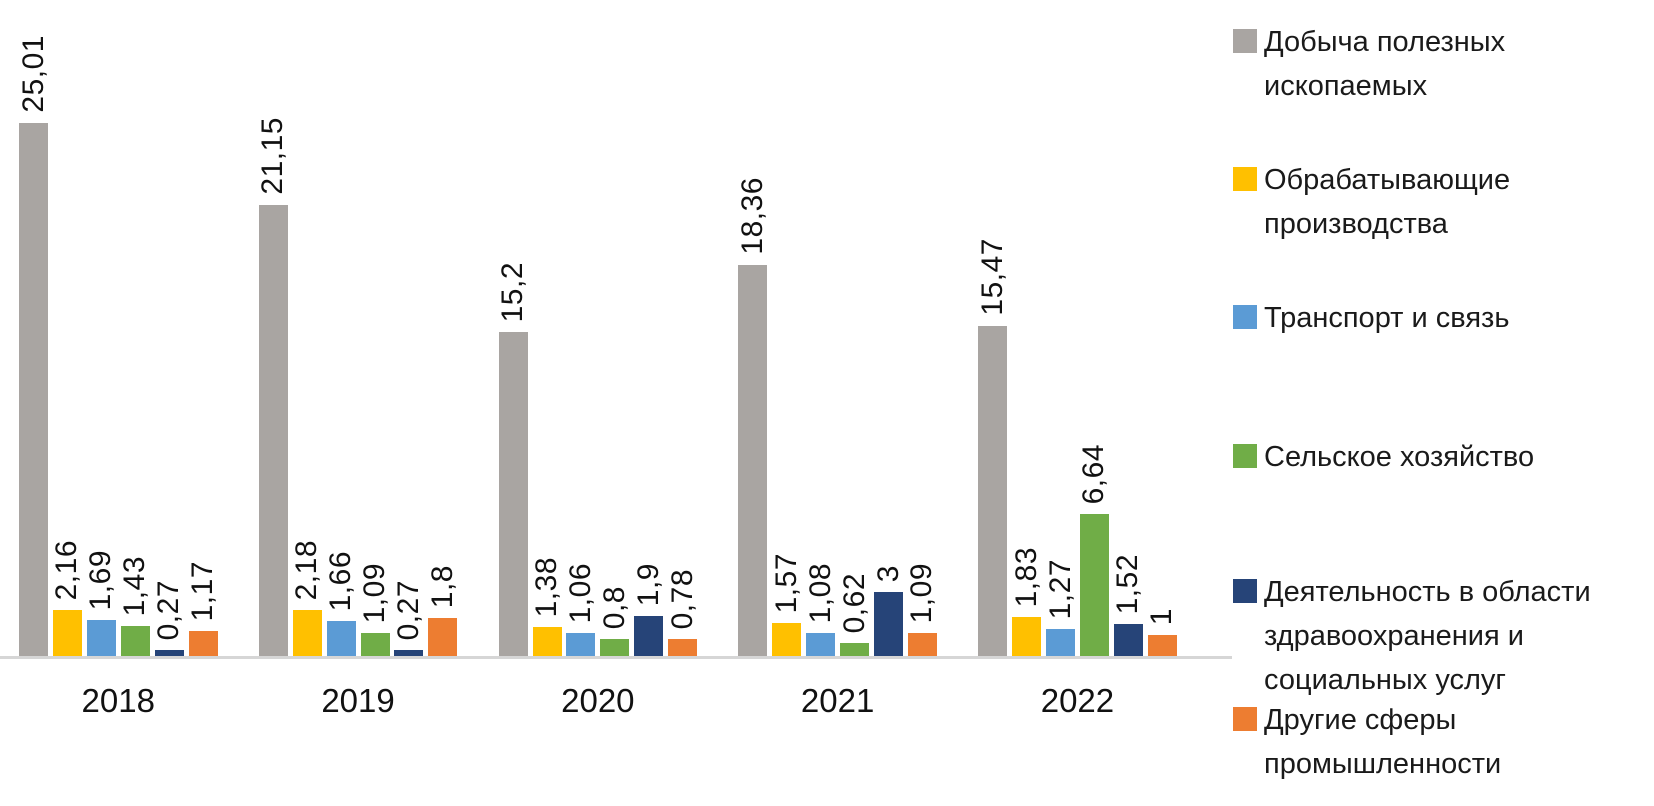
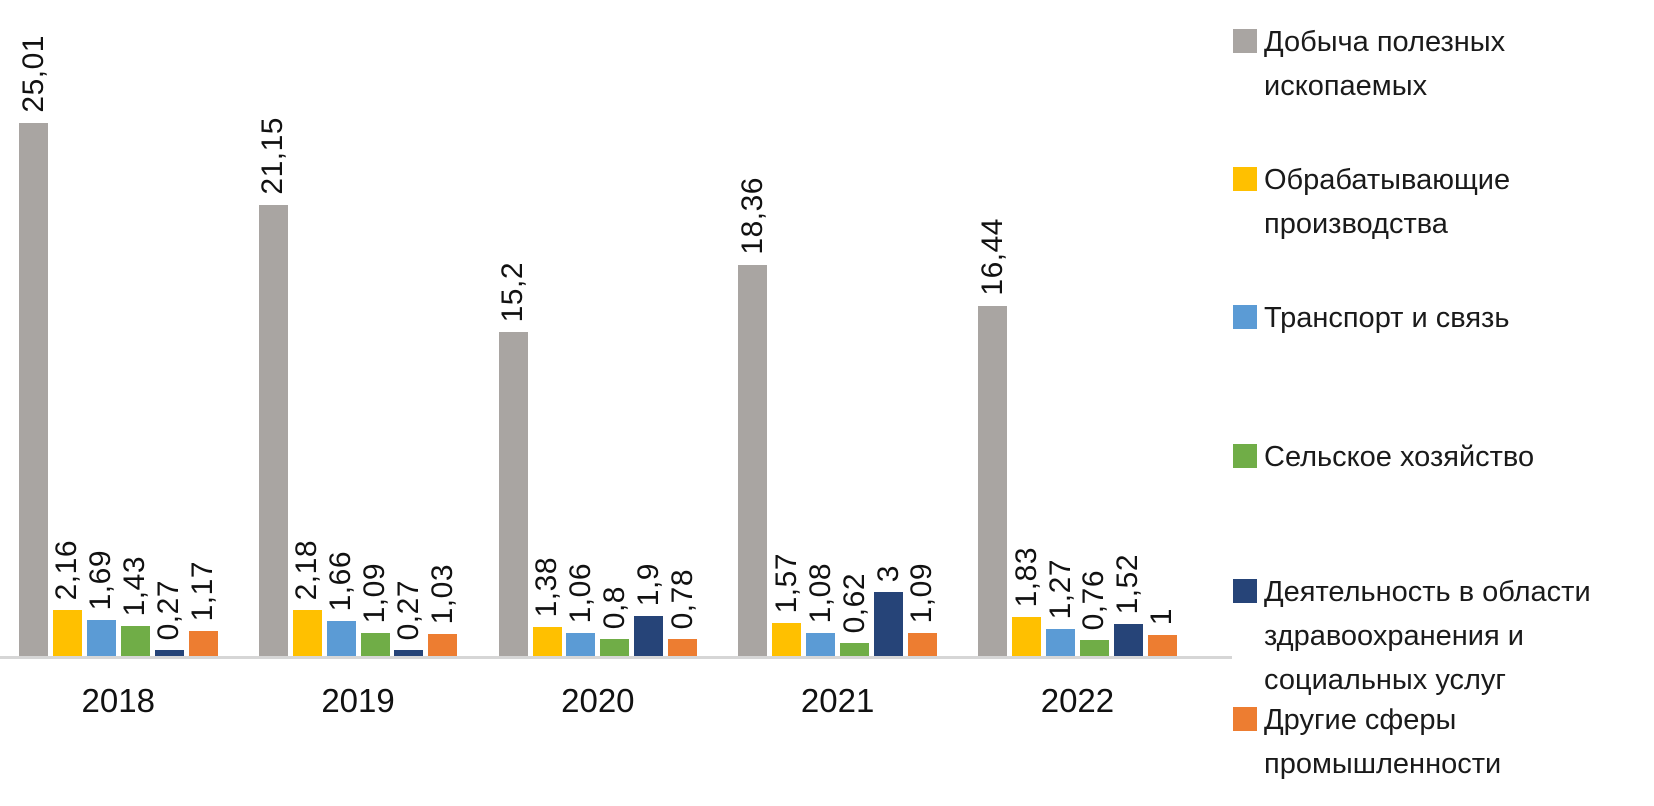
Другие сферы промышленности/2019: 1,8 -> 1,03
Добыча полезных ископаемых/2022: 15,47 -> 16,44
Сельское хозяйство/2022: 6,64 -> 0,76
